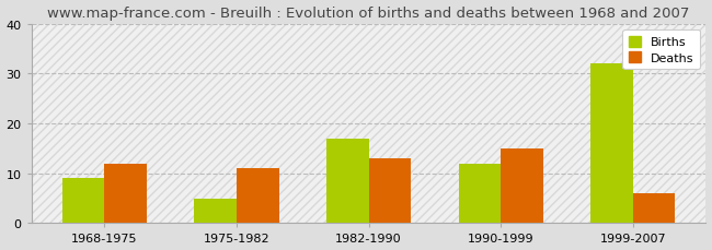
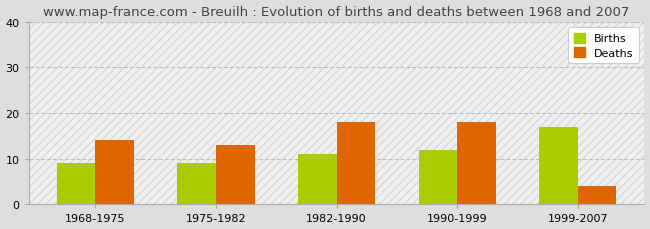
Deaths/1968-1975: 12 -> 14
Births/1975-1982: 5 -> 9
Deaths/1975-1982: 11 -> 13
Births/1982-1990: 17 -> 11
Deaths/1982-1990: 13 -> 18
Deaths/1990-1999: 15 -> 18
Births/1999-2007: 32 -> 17
Deaths/1999-2007: 6 -> 4
